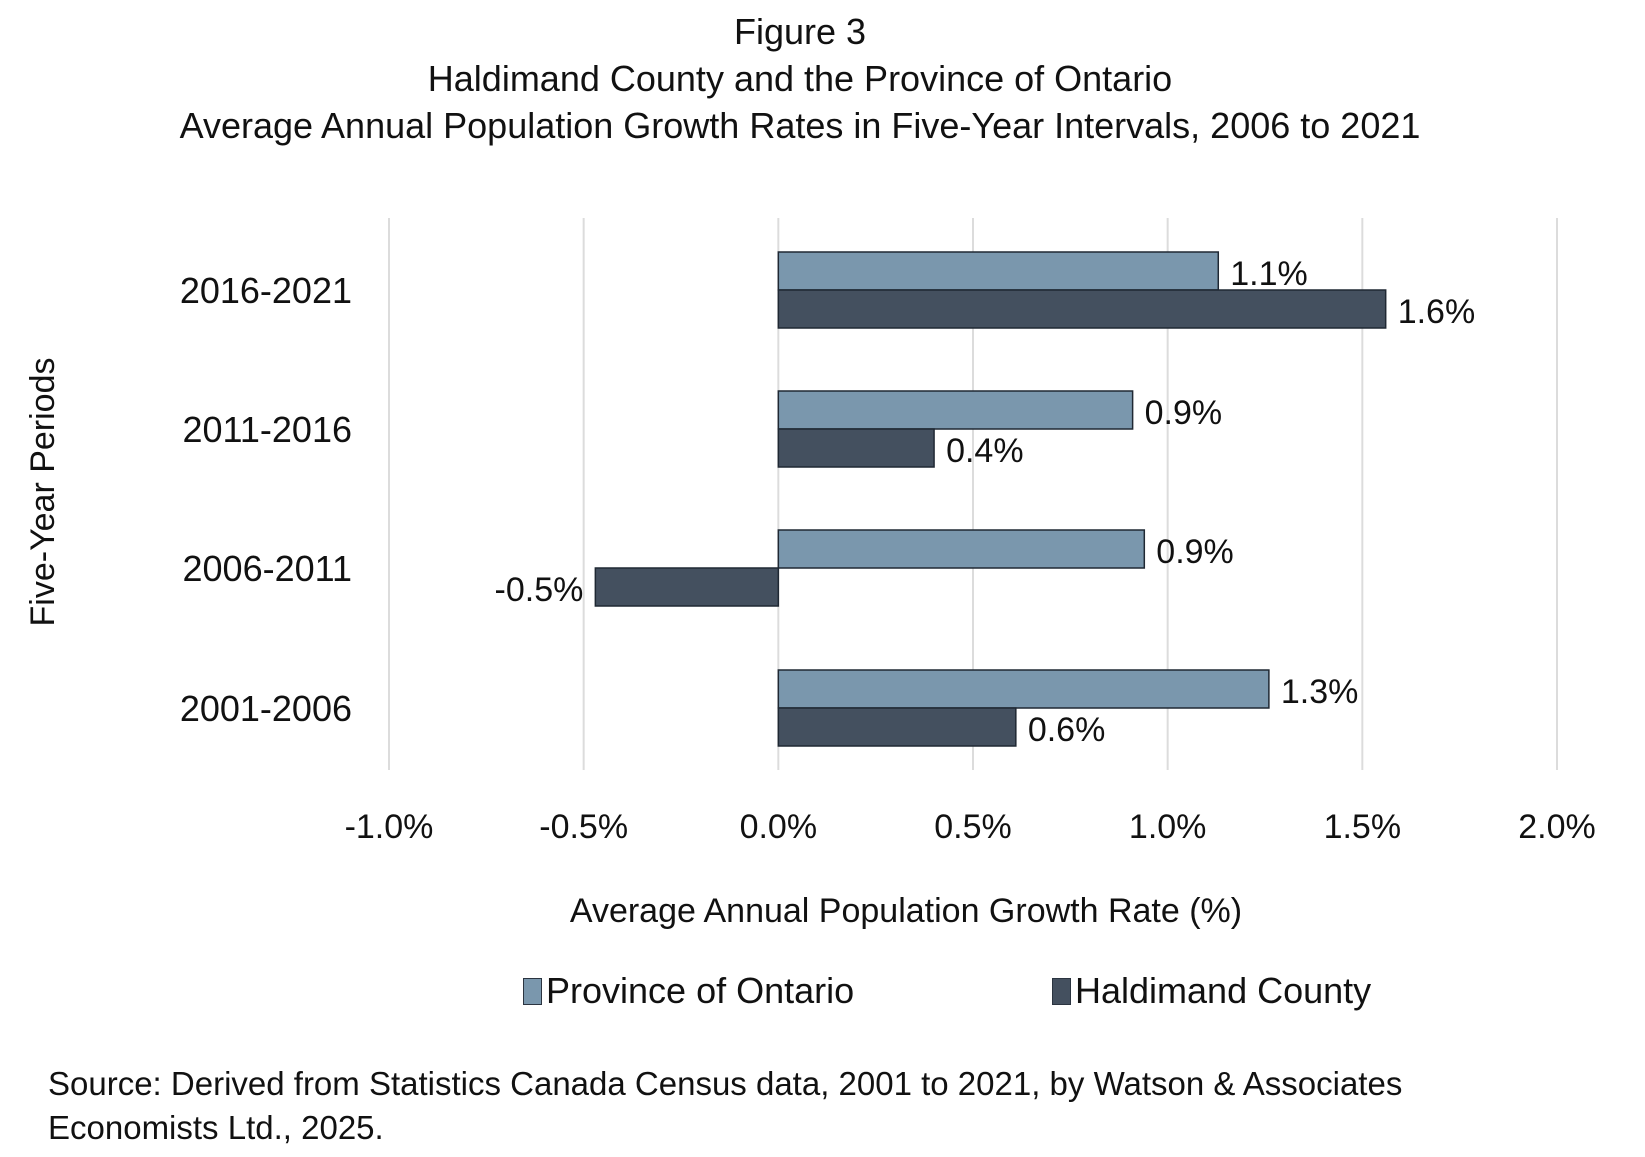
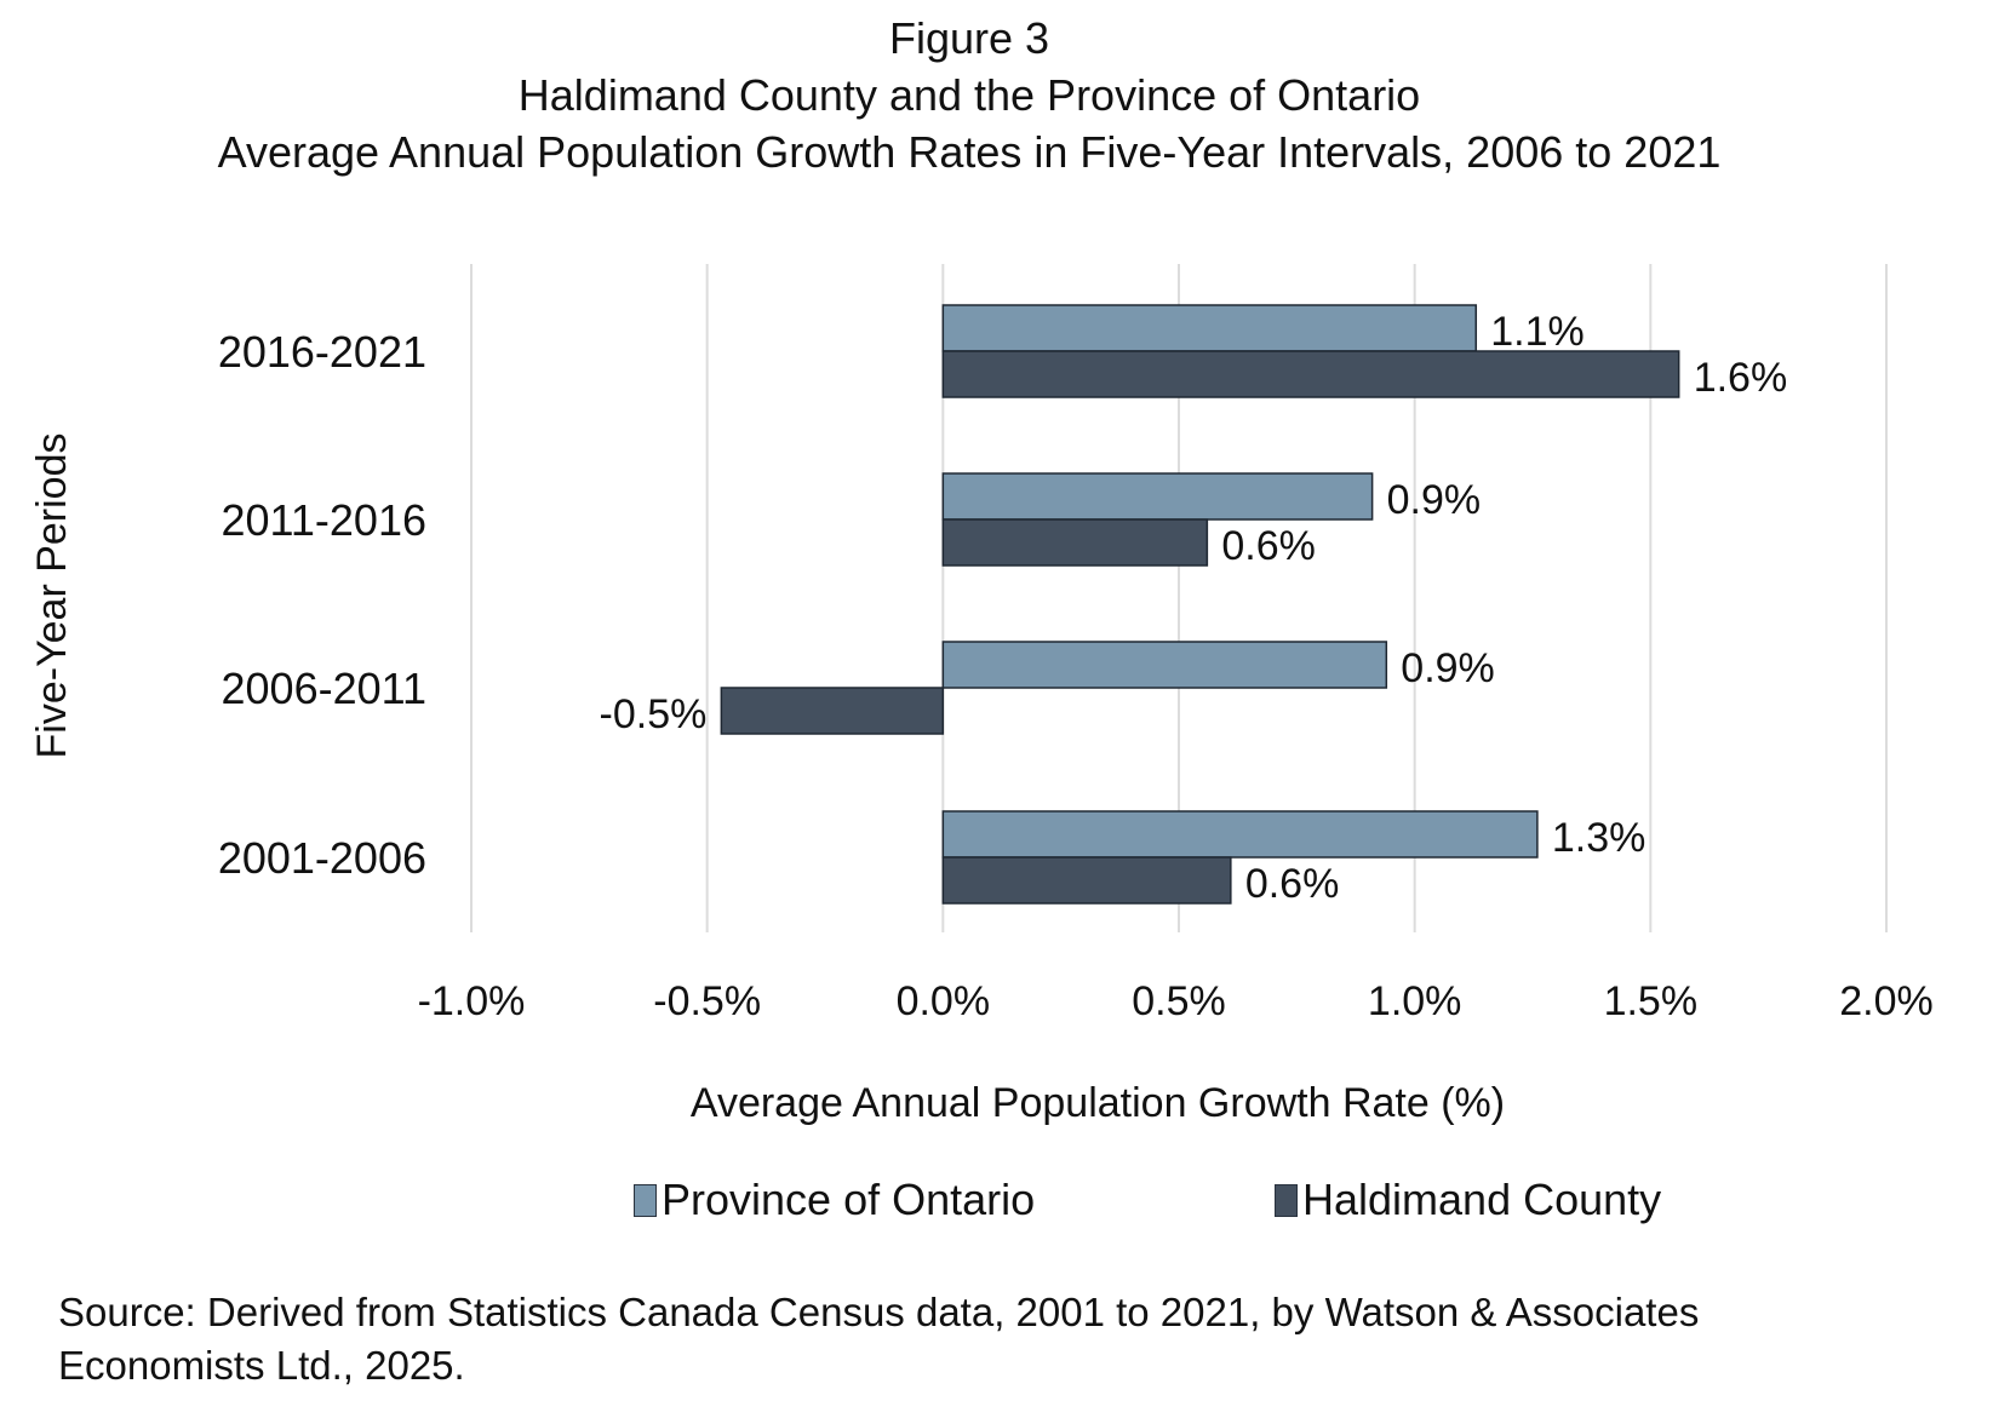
Haldimand County/2011-2016: 0.4% -> 0.6%
